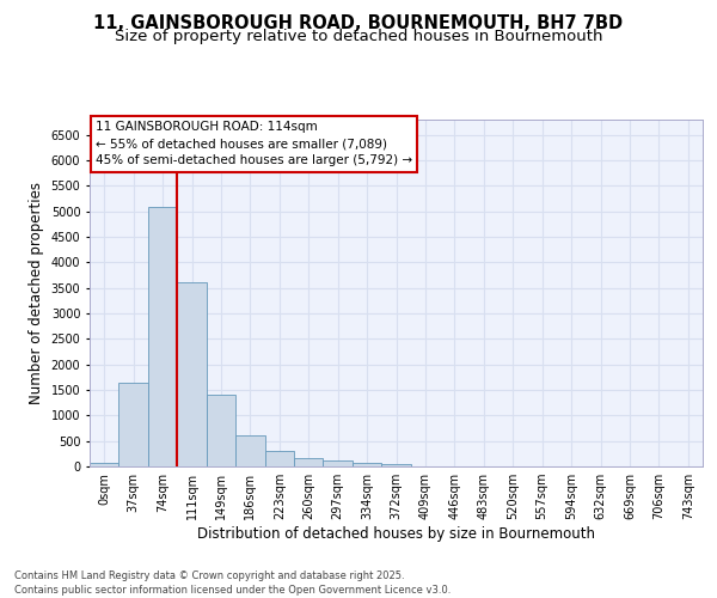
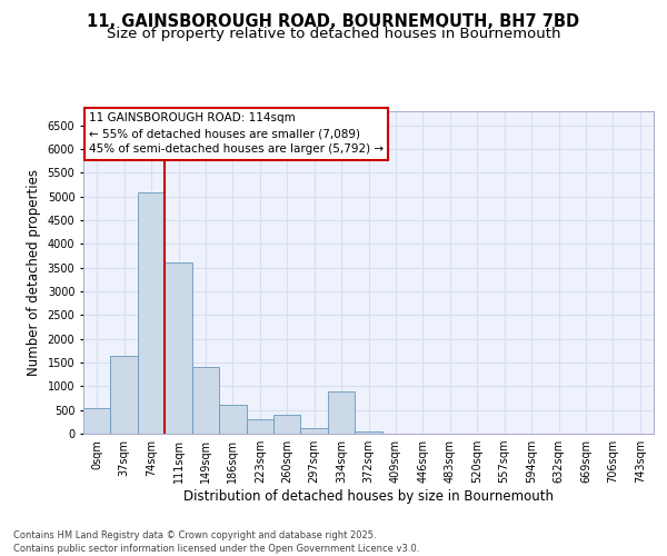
0sqm: 80 -> 550
260sqm: 160 -> 400
334sqm: 80 -> 900
